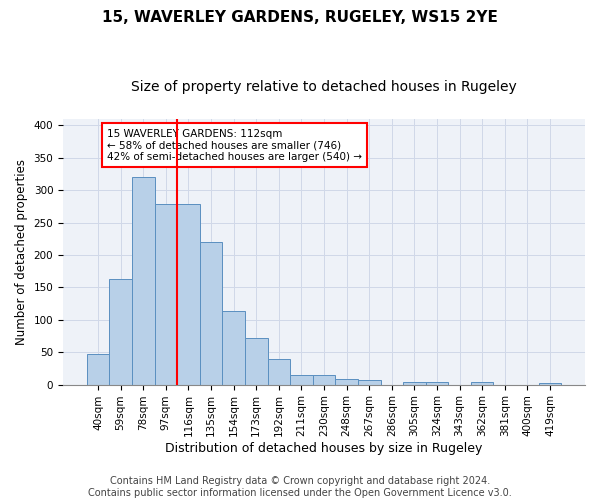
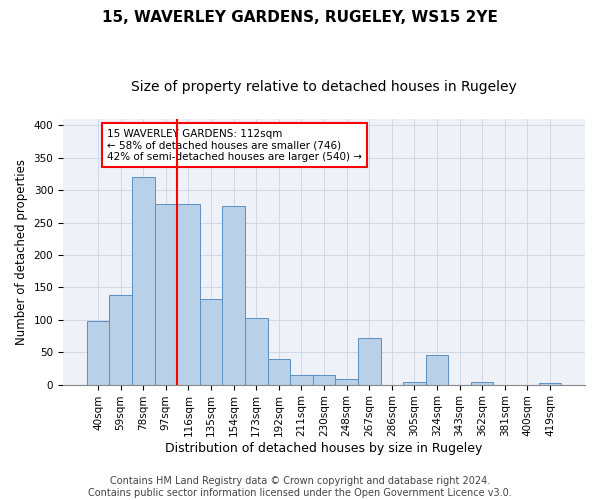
40sqm: 47 -> 98
59sqm: 163 -> 138
135sqm: 220 -> 132
154sqm: 113 -> 276
173sqm: 72 -> 102
267sqm: 7 -> 72
324sqm: 4 -> 46
